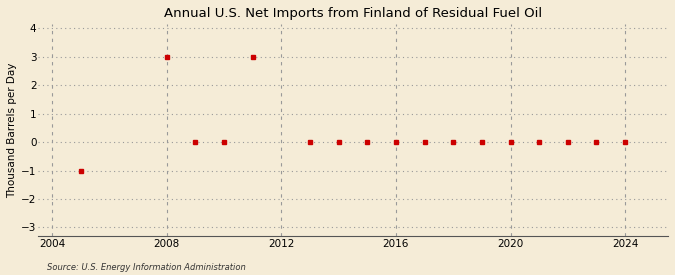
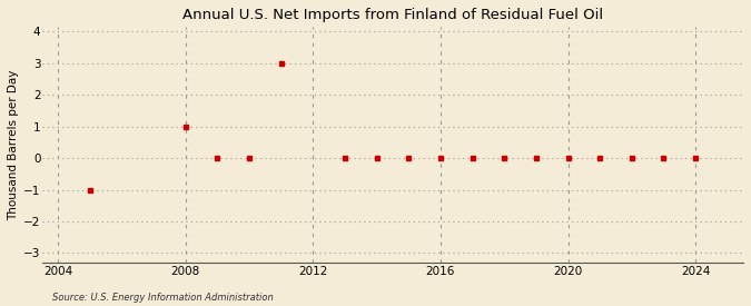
2008: 3 -> 1
